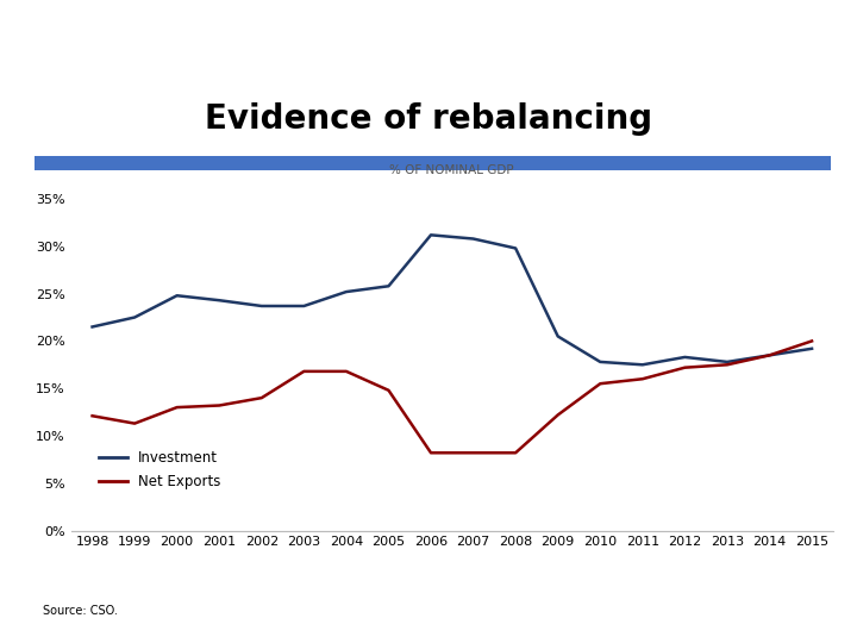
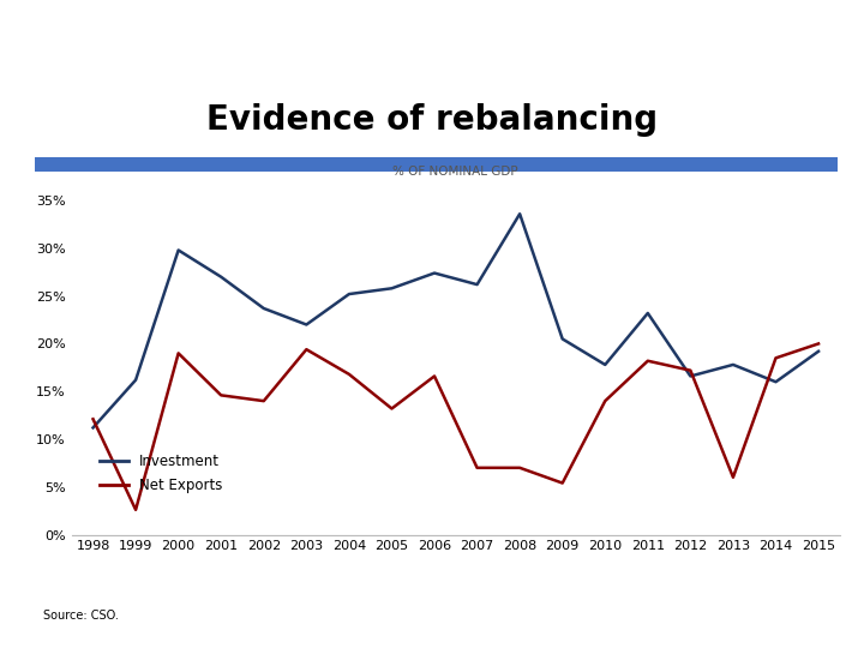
Investment/1998: 21.5% -> 11.2%
Investment/1999: 22.5% -> 16.2%
Net Exports/1999: 11.3% -> 2.6%
Investment/2000: 24.8% -> 29.8%
Net Exports/2000: 13.0% -> 19.0%
Investment/2001: 24.3% -> 27.0%
Net Exports/2001: 13.2% -> 14.6%
Investment/2003: 23.7% -> 22.0%
Net Exports/2003: 16.8% -> 19.4%
Net Exports/2005: 14.8% -> 13.2%
Investment/2006: 31.2% -> 27.4%
Net Exports/2006: 8.2% -> 16.6%
Investment/2007: 30.8% -> 26.2%
Net Exports/2007: 8.2% -> 7.0%
Investment/2008: 29.8% -> 33.6%
Net Exports/2008: 8.2% -> 7.0%
Net Exports/2009: 12.2% -> 5.4%
Net Exports/2010: 15.5% -> 14.0%
Investment/2011: 17.5% -> 23.2%
Net Exports/2011: 16.0% -> 18.2%
Investment/2012: 18.3% -> 16.6%
Net Exports/2013: 17.5% -> 6.0%
Investment/2014: 18.5% -> 16.0%
